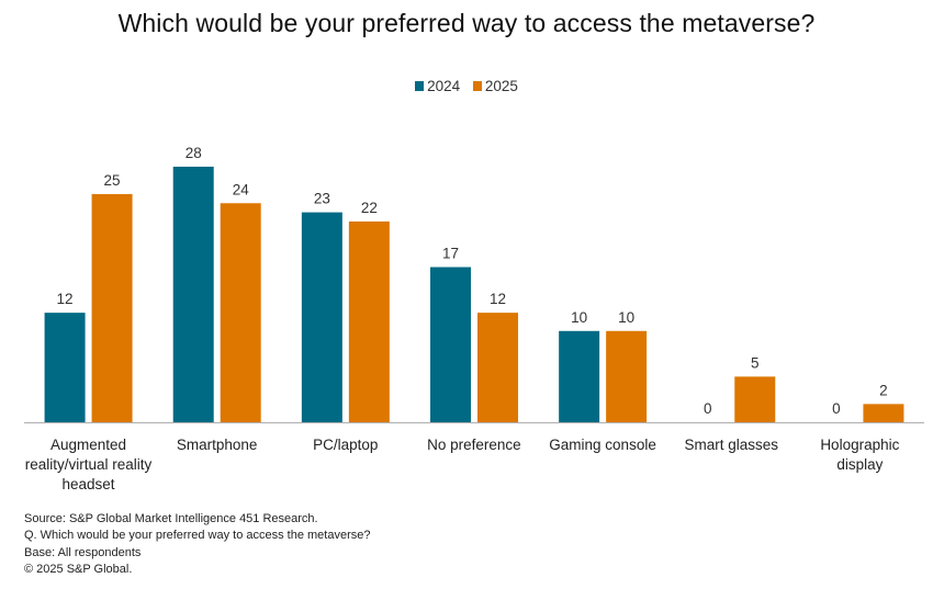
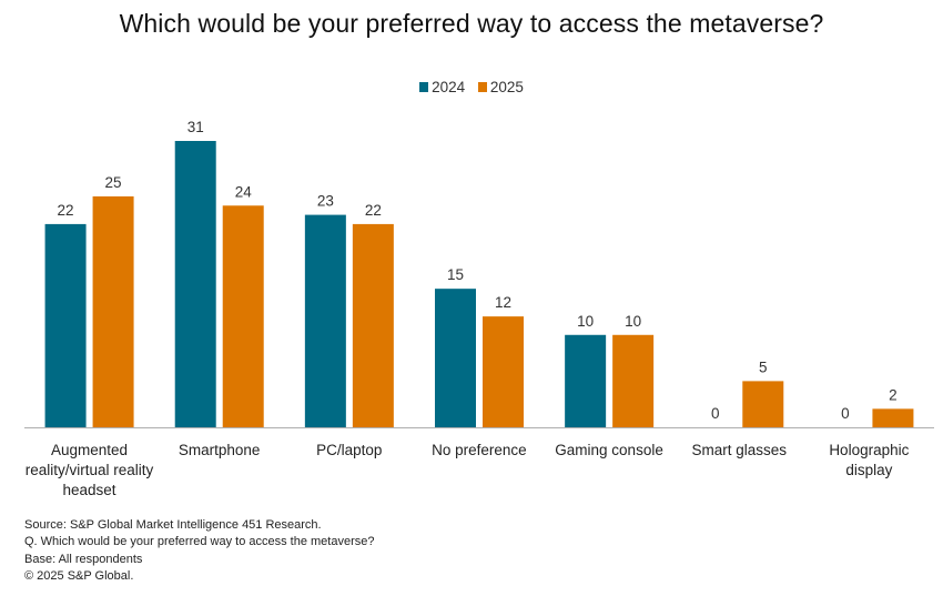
2024/Augmented reality/virtual reality headset: 12 -> 22
2024/Smartphone: 28 -> 31
2024/No preference: 17 -> 15
